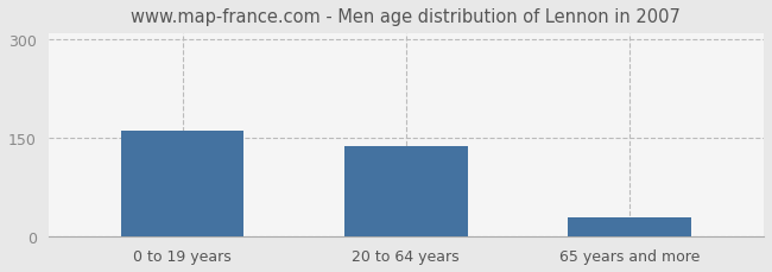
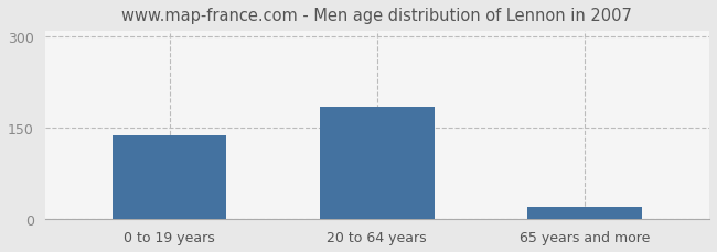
0 to 19 years: 162 -> 137
20 to 64 years: 138 -> 185
65 years and more: 30 -> 20
